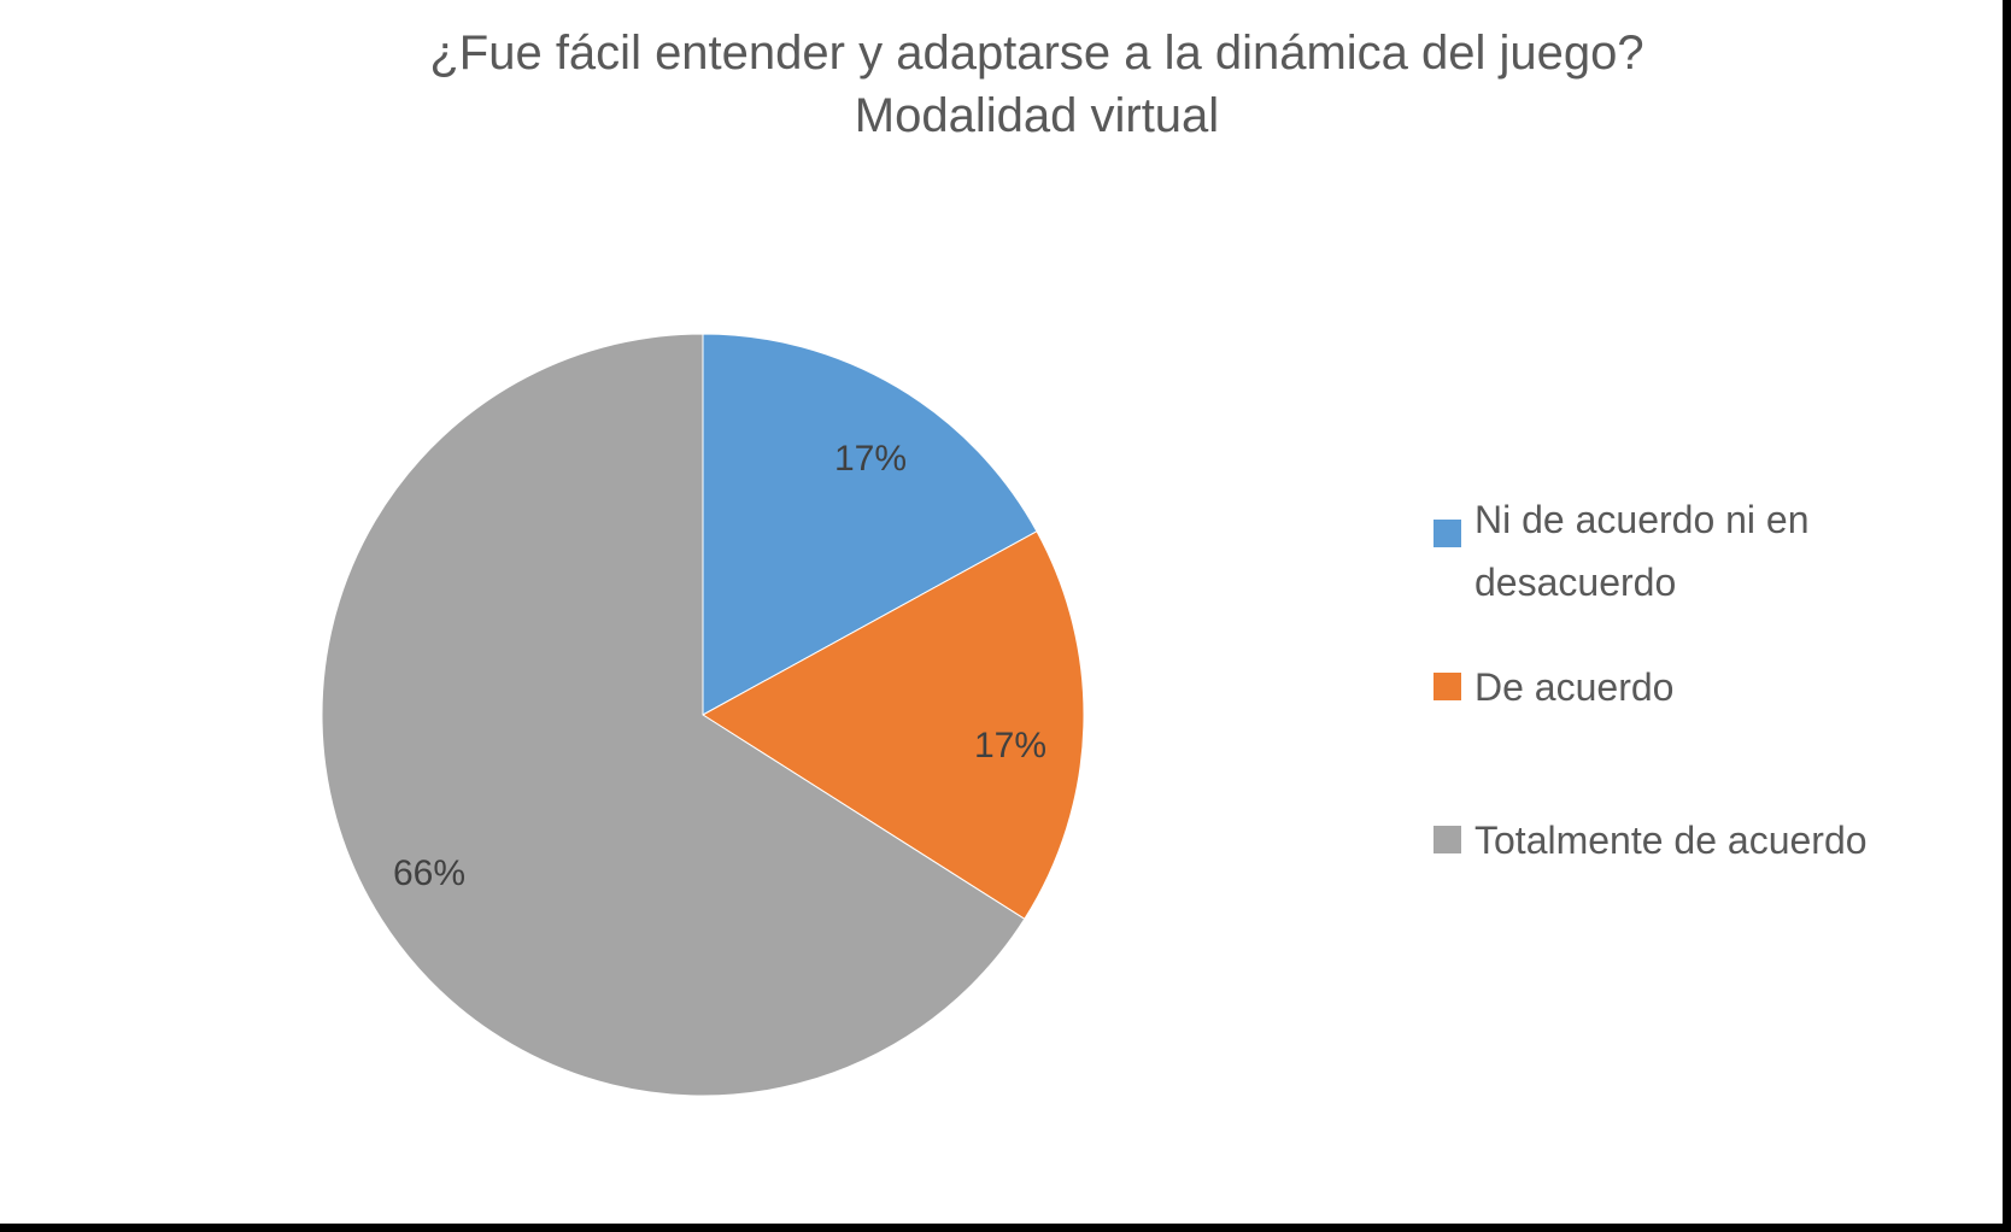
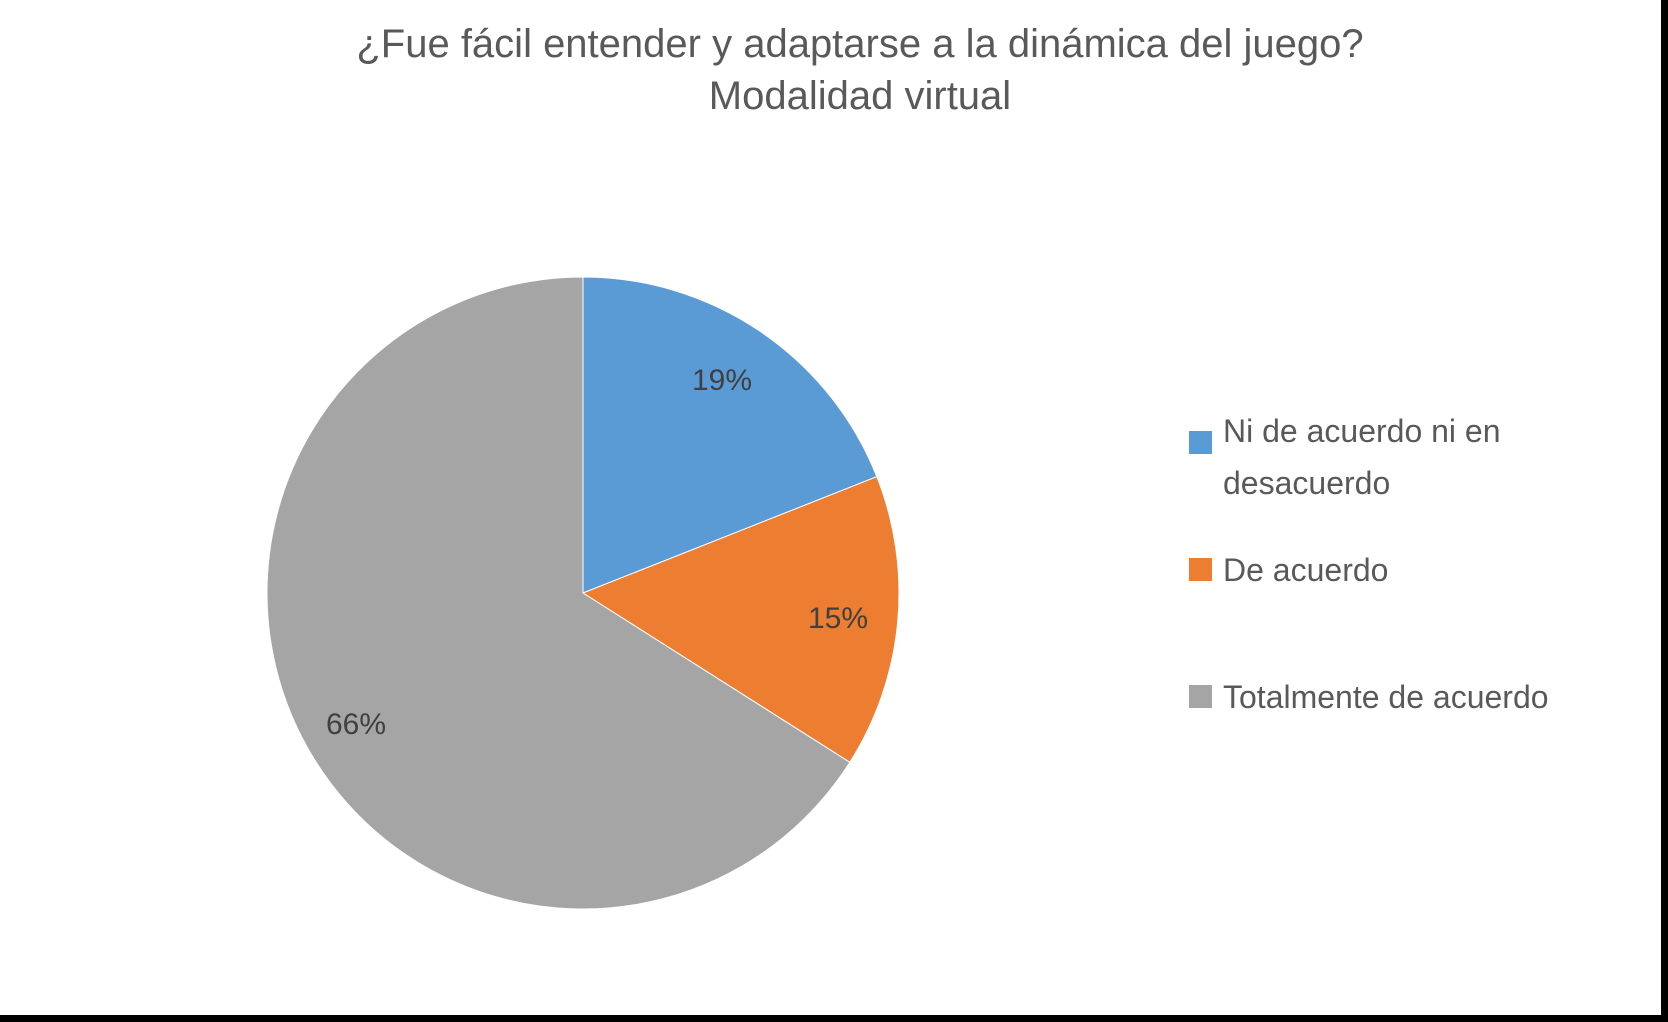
Ni de acuerdo ni en desacuerdo: 17% -> 19%
De acuerdo: 17% -> 15%
